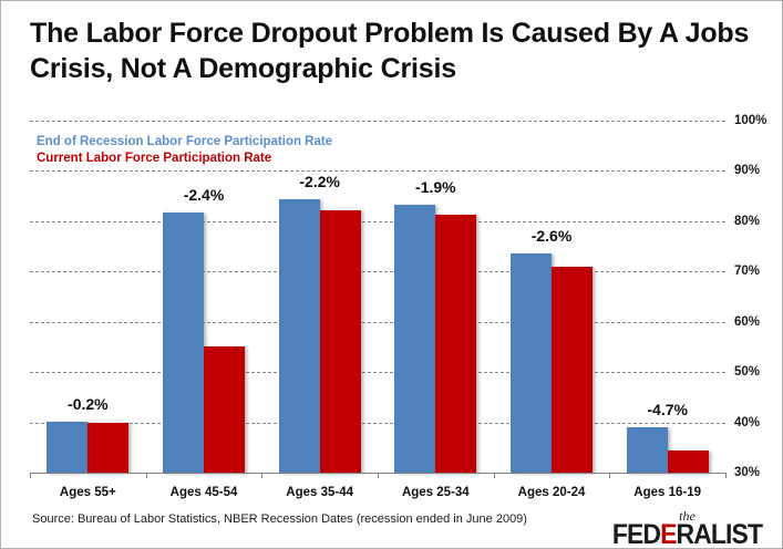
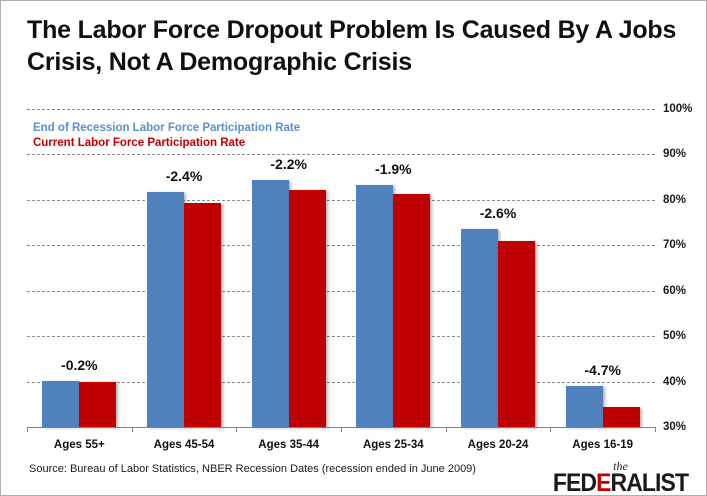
Current Labor Force Participation Rate/Ages 45-54: 55% -> 79%
